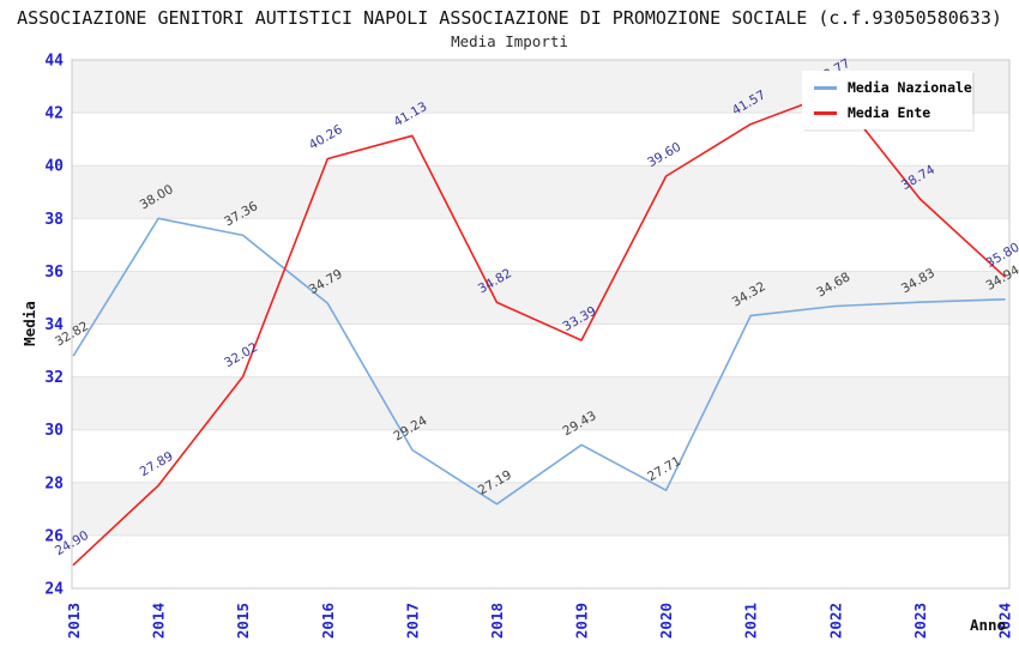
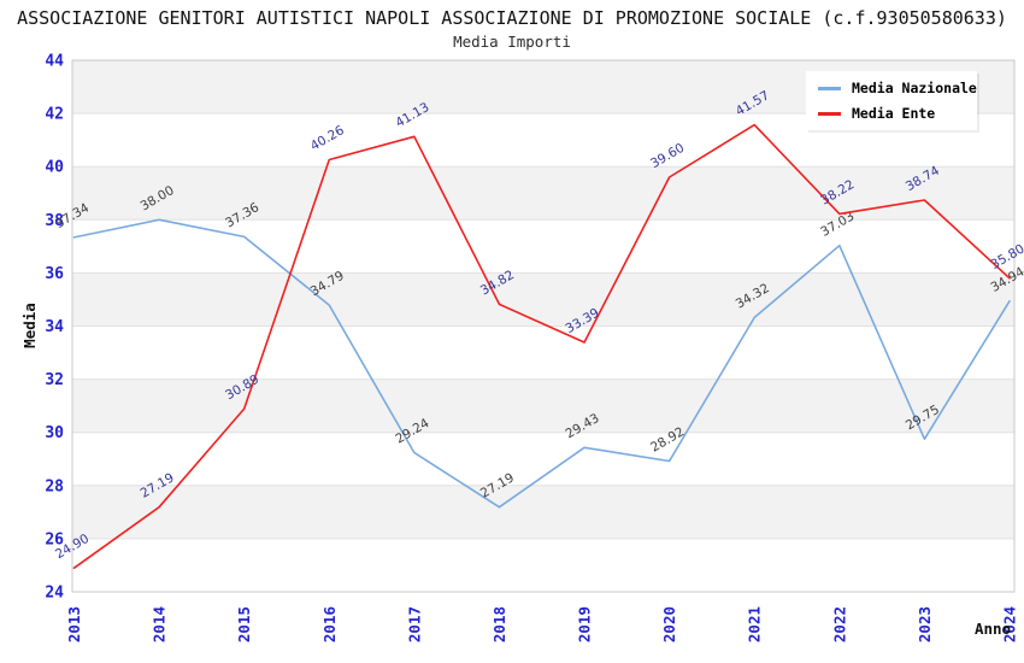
Media Nazionale/2013: 32.82 -> 37.34
Media Ente/2014: 27.89 -> 27.19
Media Ente/2015: 32.02 -> 30.89
Media Nazionale/2020: 27.71 -> 28.92
Media Nazionale/2022: 34.68 -> 37.03
Media Ente/2022: 42.77 -> 38.22
Media Nazionale/2023: 34.83 -> 29.75
